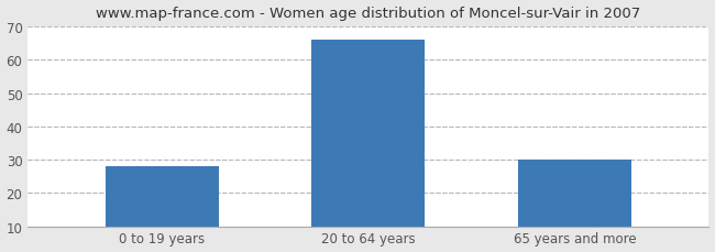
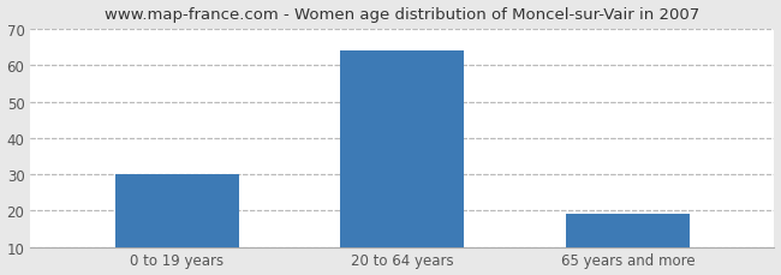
0 to 19 years: 28 -> 30
20 to 64 years: 66 -> 64
65 years and more: 30 -> 19
